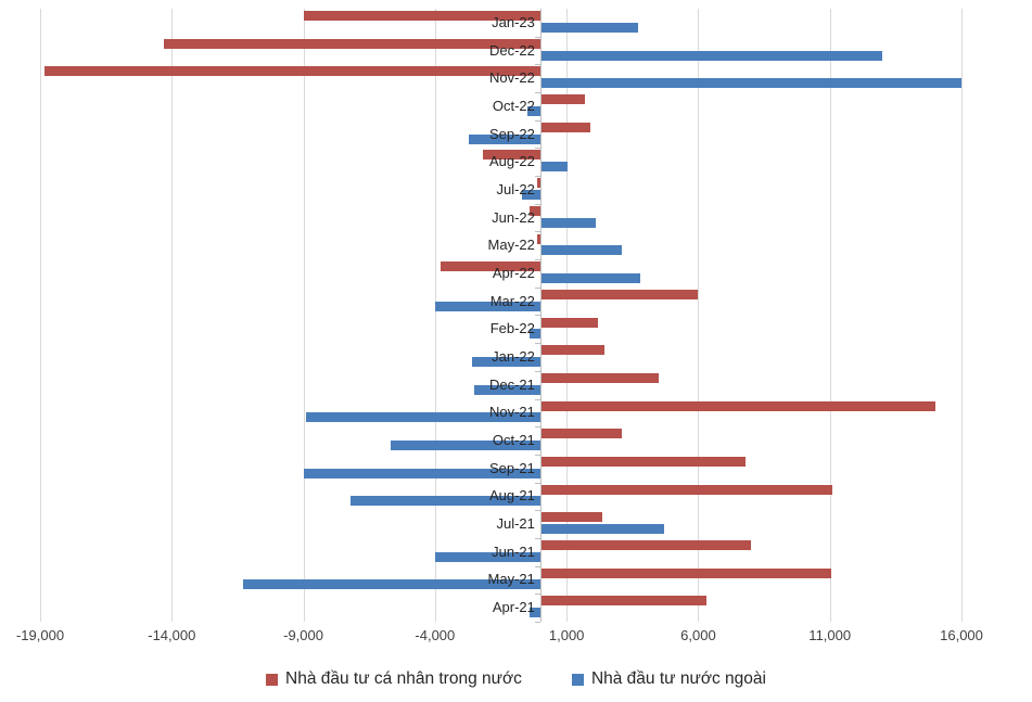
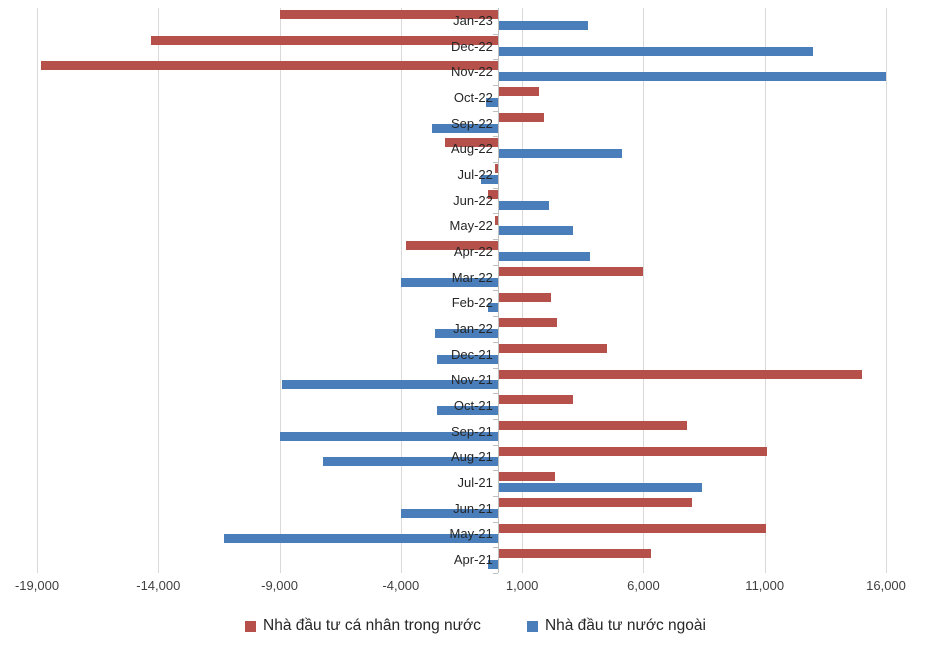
Nhà đầu tư nước ngoài/Aug-22: 1000 -> 5100
Nhà đầu tư nước ngoài/Oct-21: -5700 -> -2500
Nhà đầu tư nước ngoài/Jul-21: 4700 -> 8400
